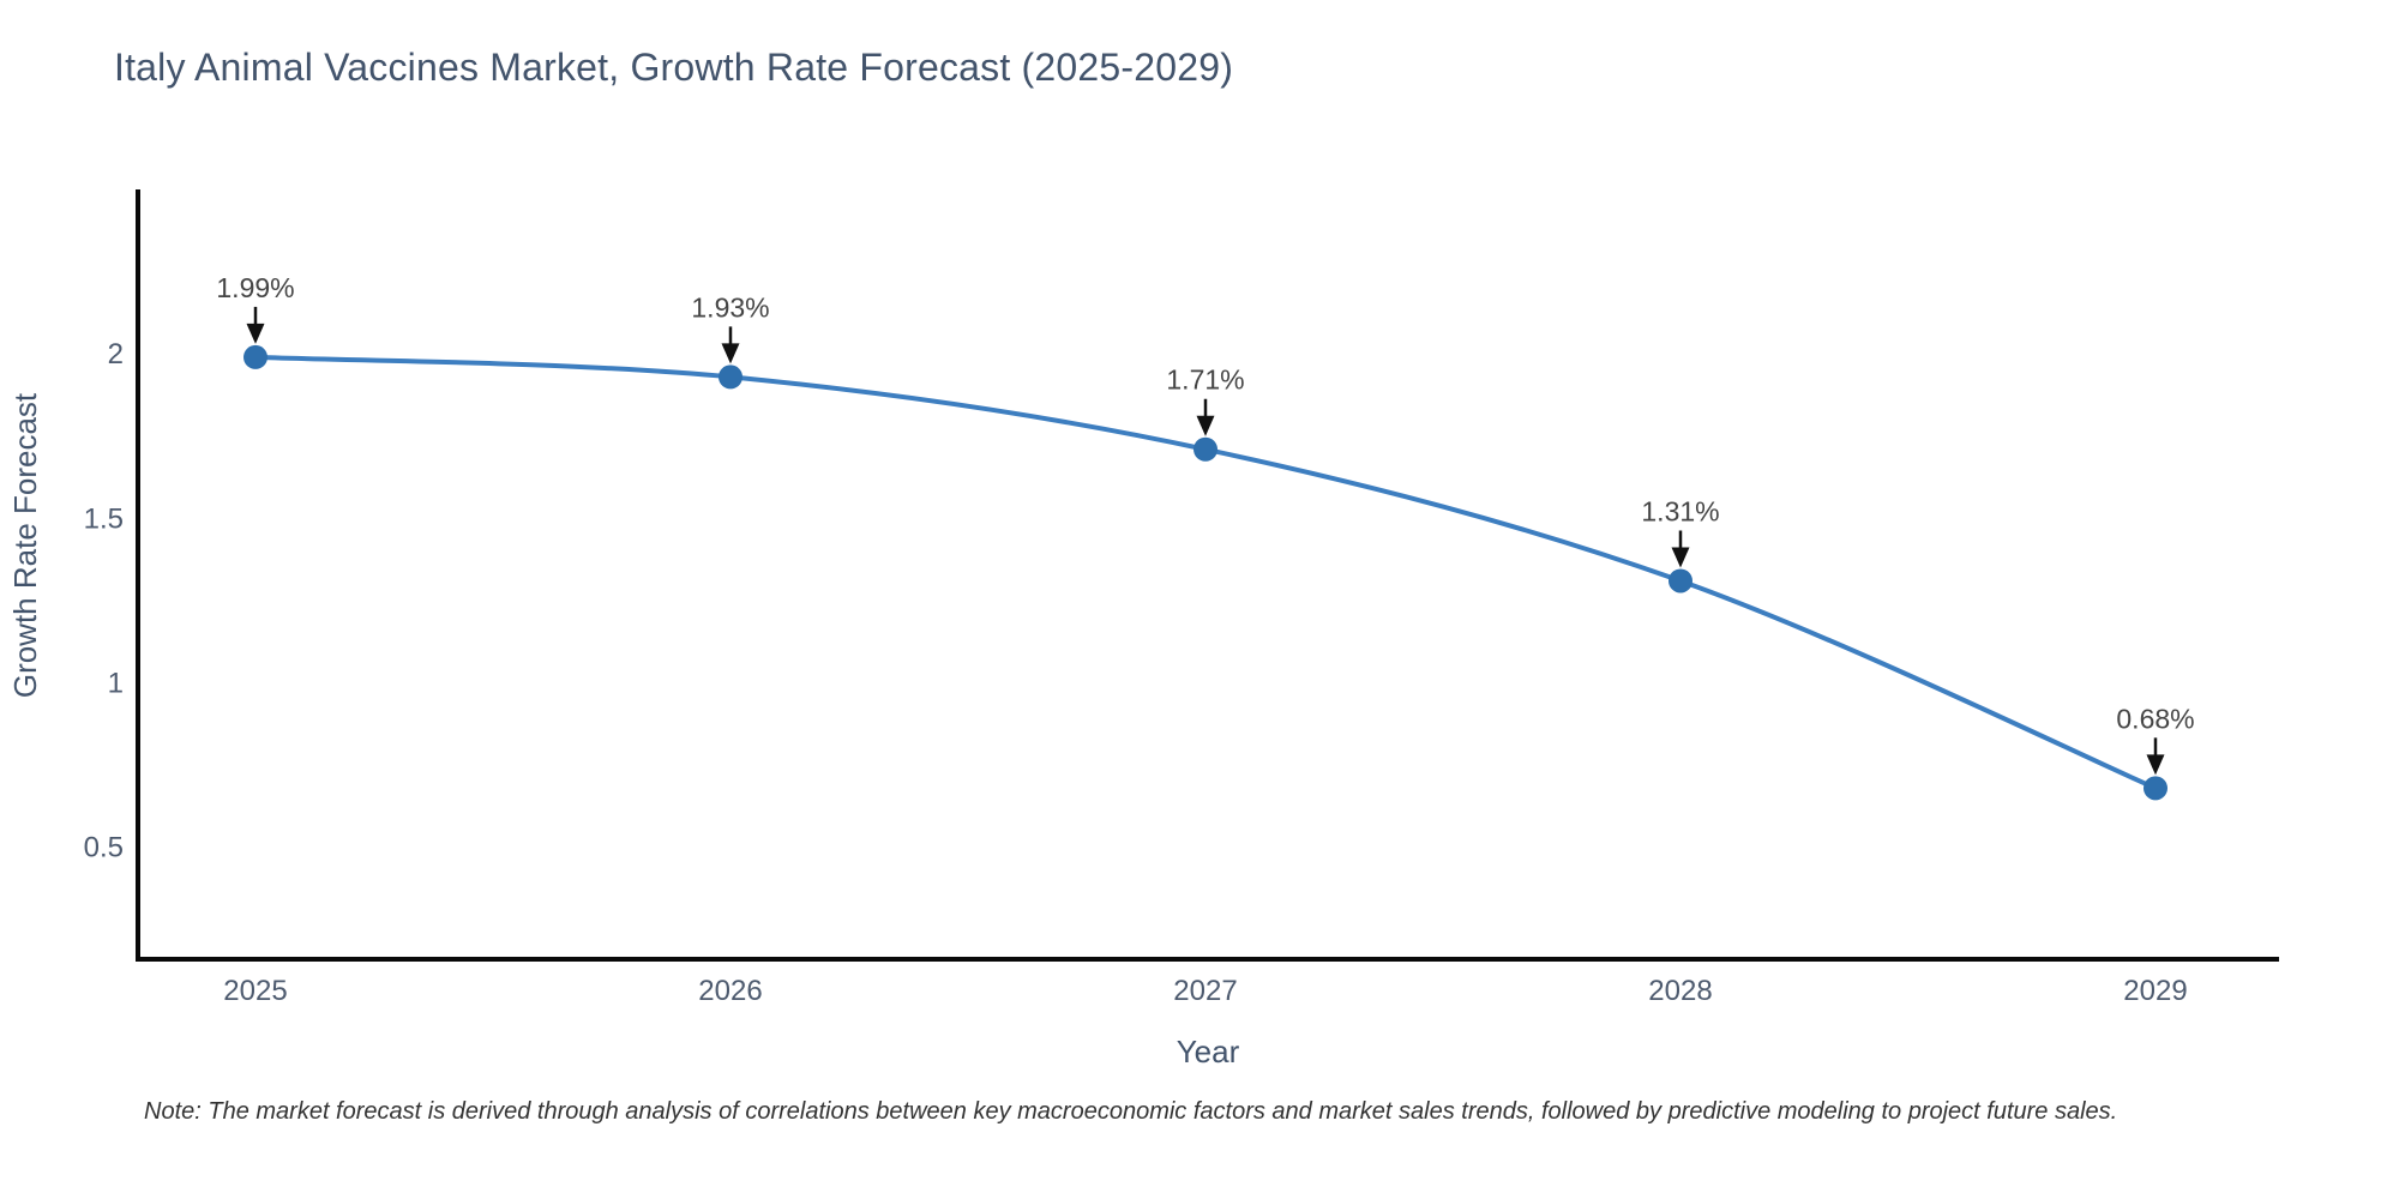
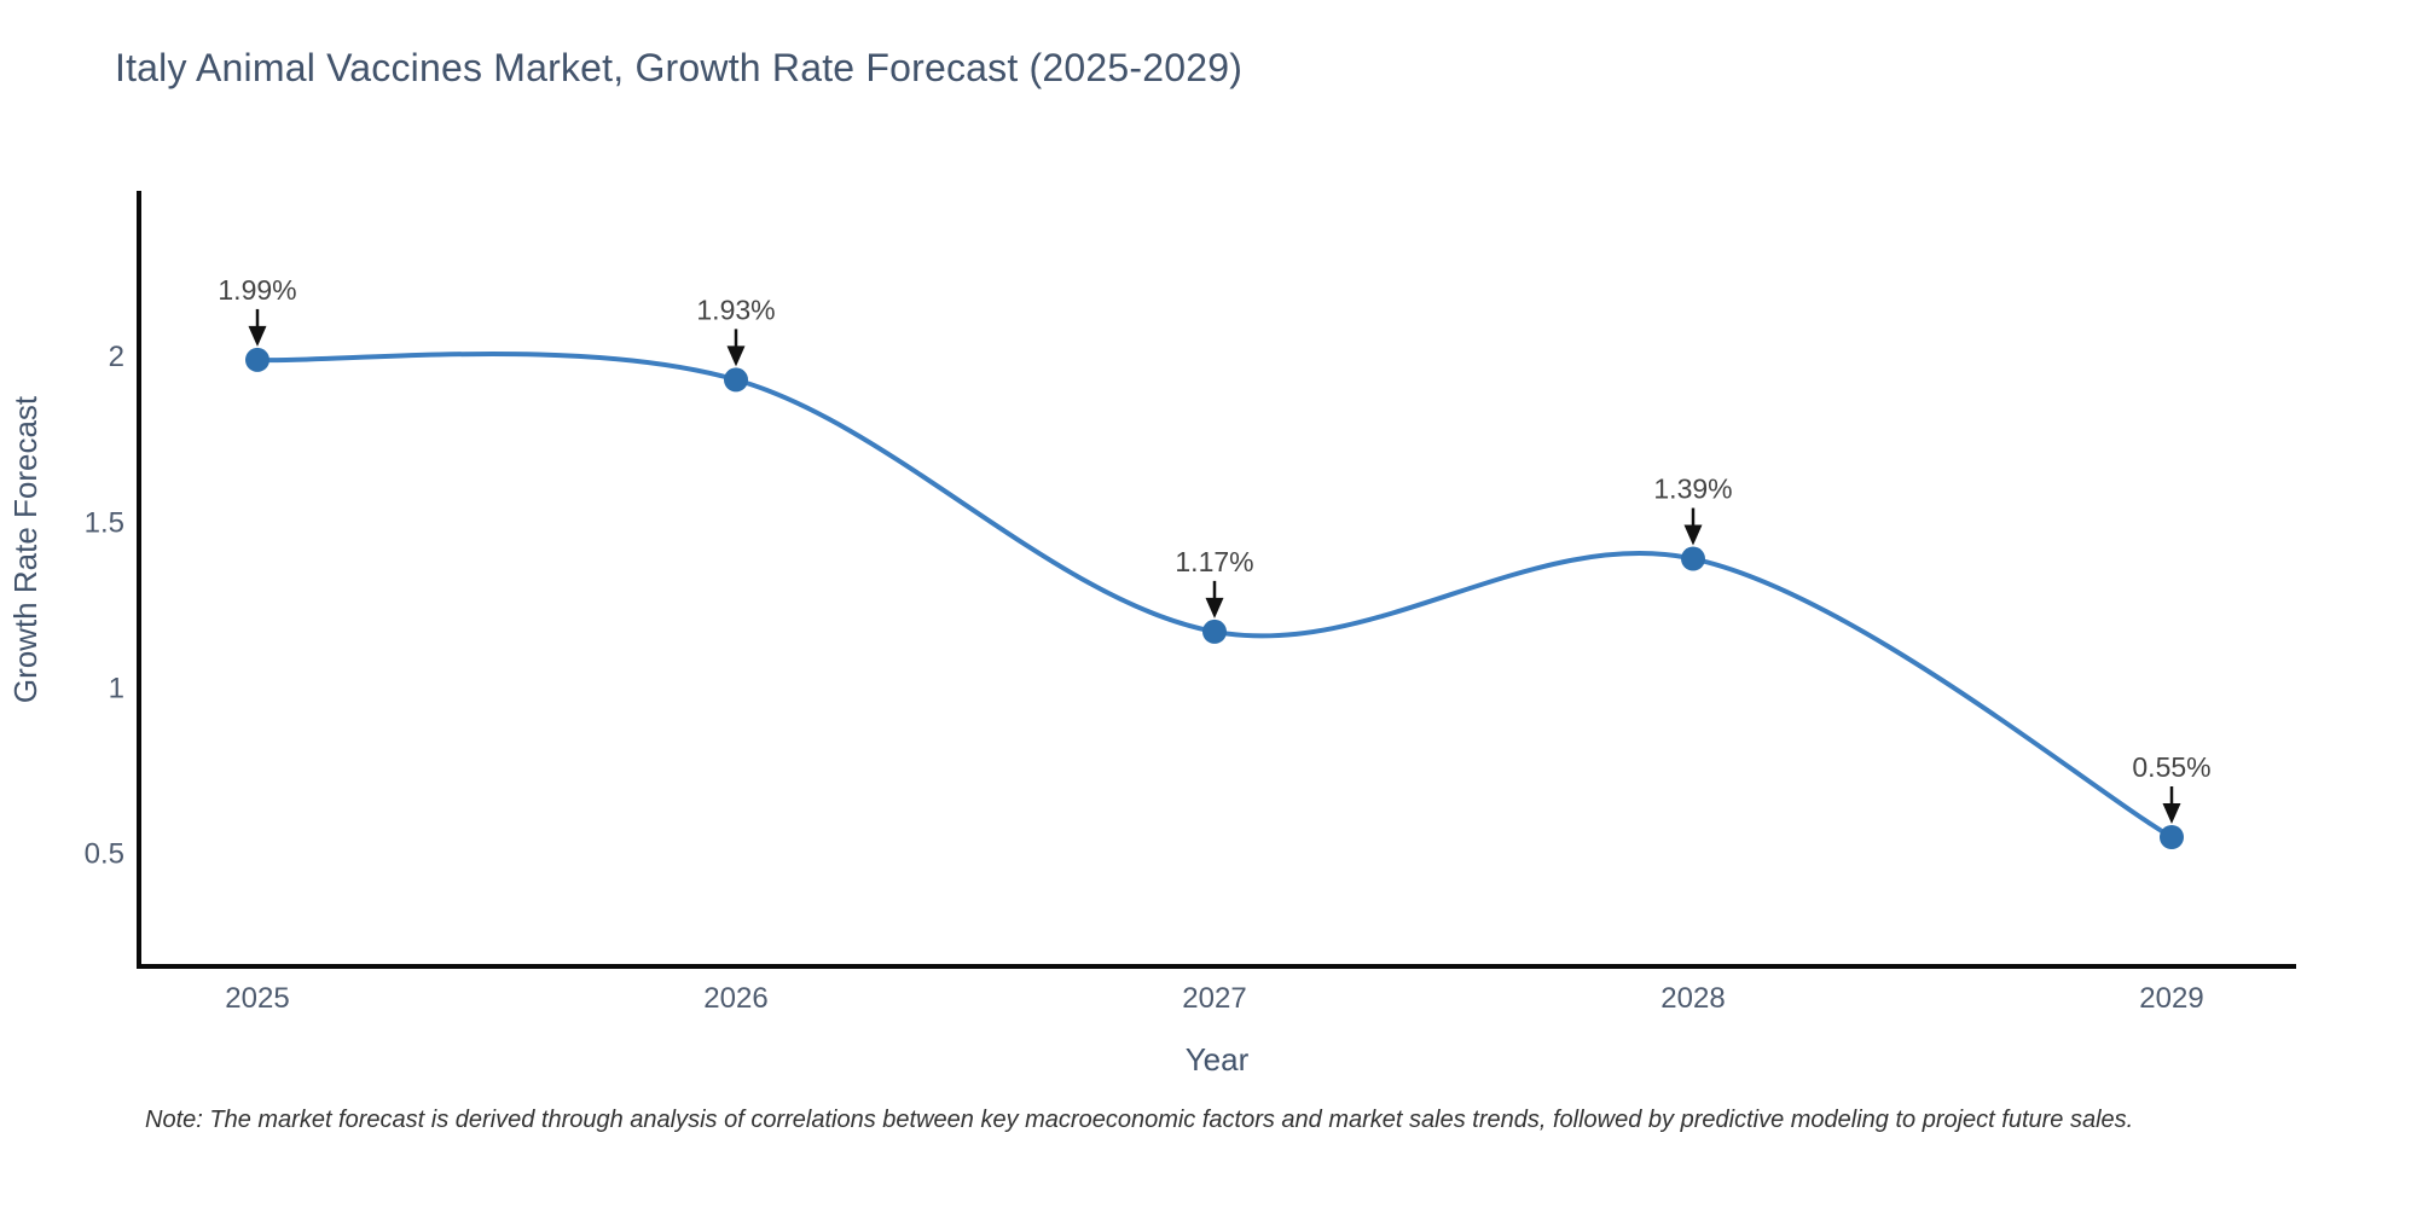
2027: 1.71% -> 1.17%
2028: 1.31% -> 1.39%
2029: 0.68% -> 0.55%
